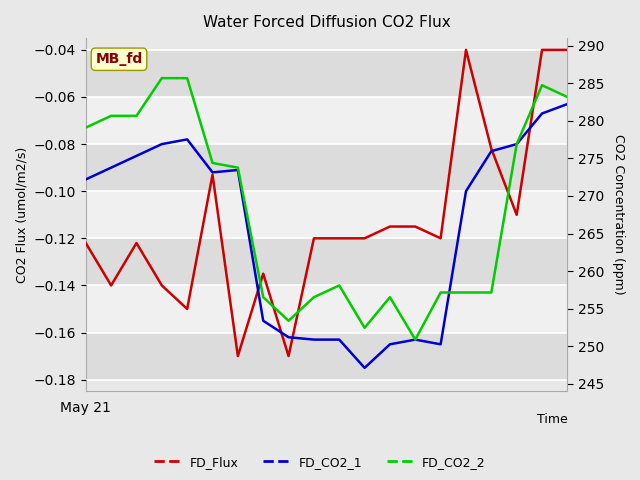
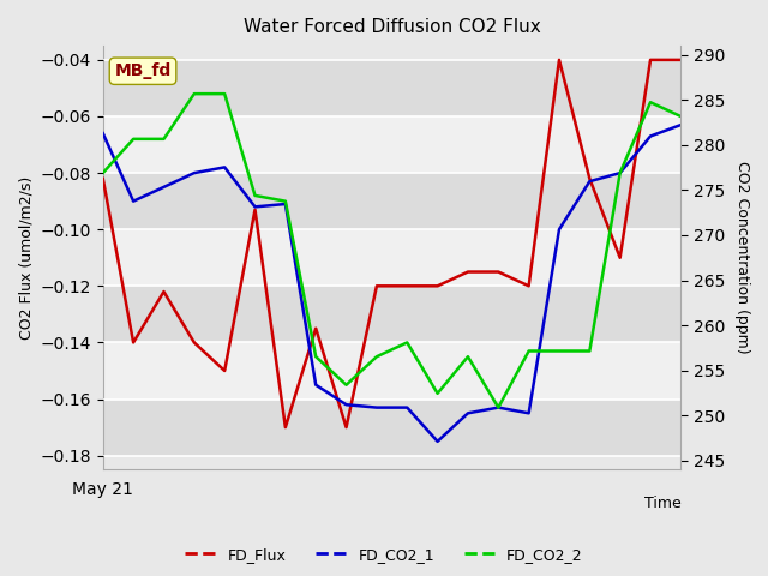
FD_Flux/May 21: -0.122 -> -0.082
FD_CO2_1/May 21: -0.095 -> -0.066
FD_CO2_2/May 21: -0.073 -> -0.080
